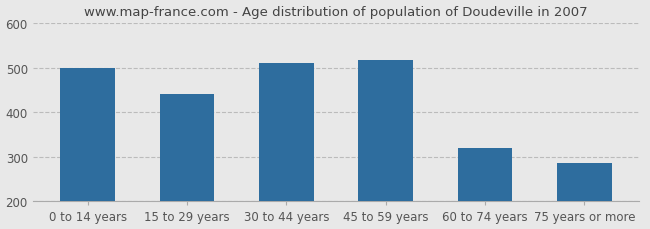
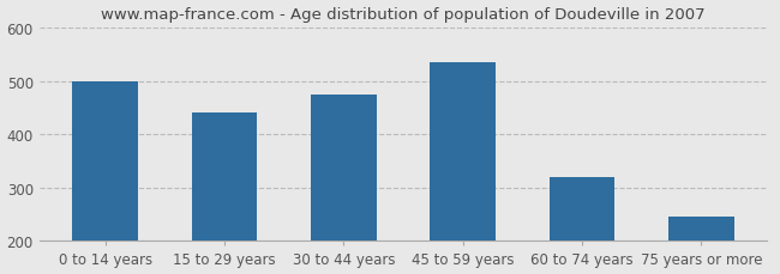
30 to 44 years: 510 -> 475
45 to 59 years: 517 -> 535
75 years or more: 287 -> 245
